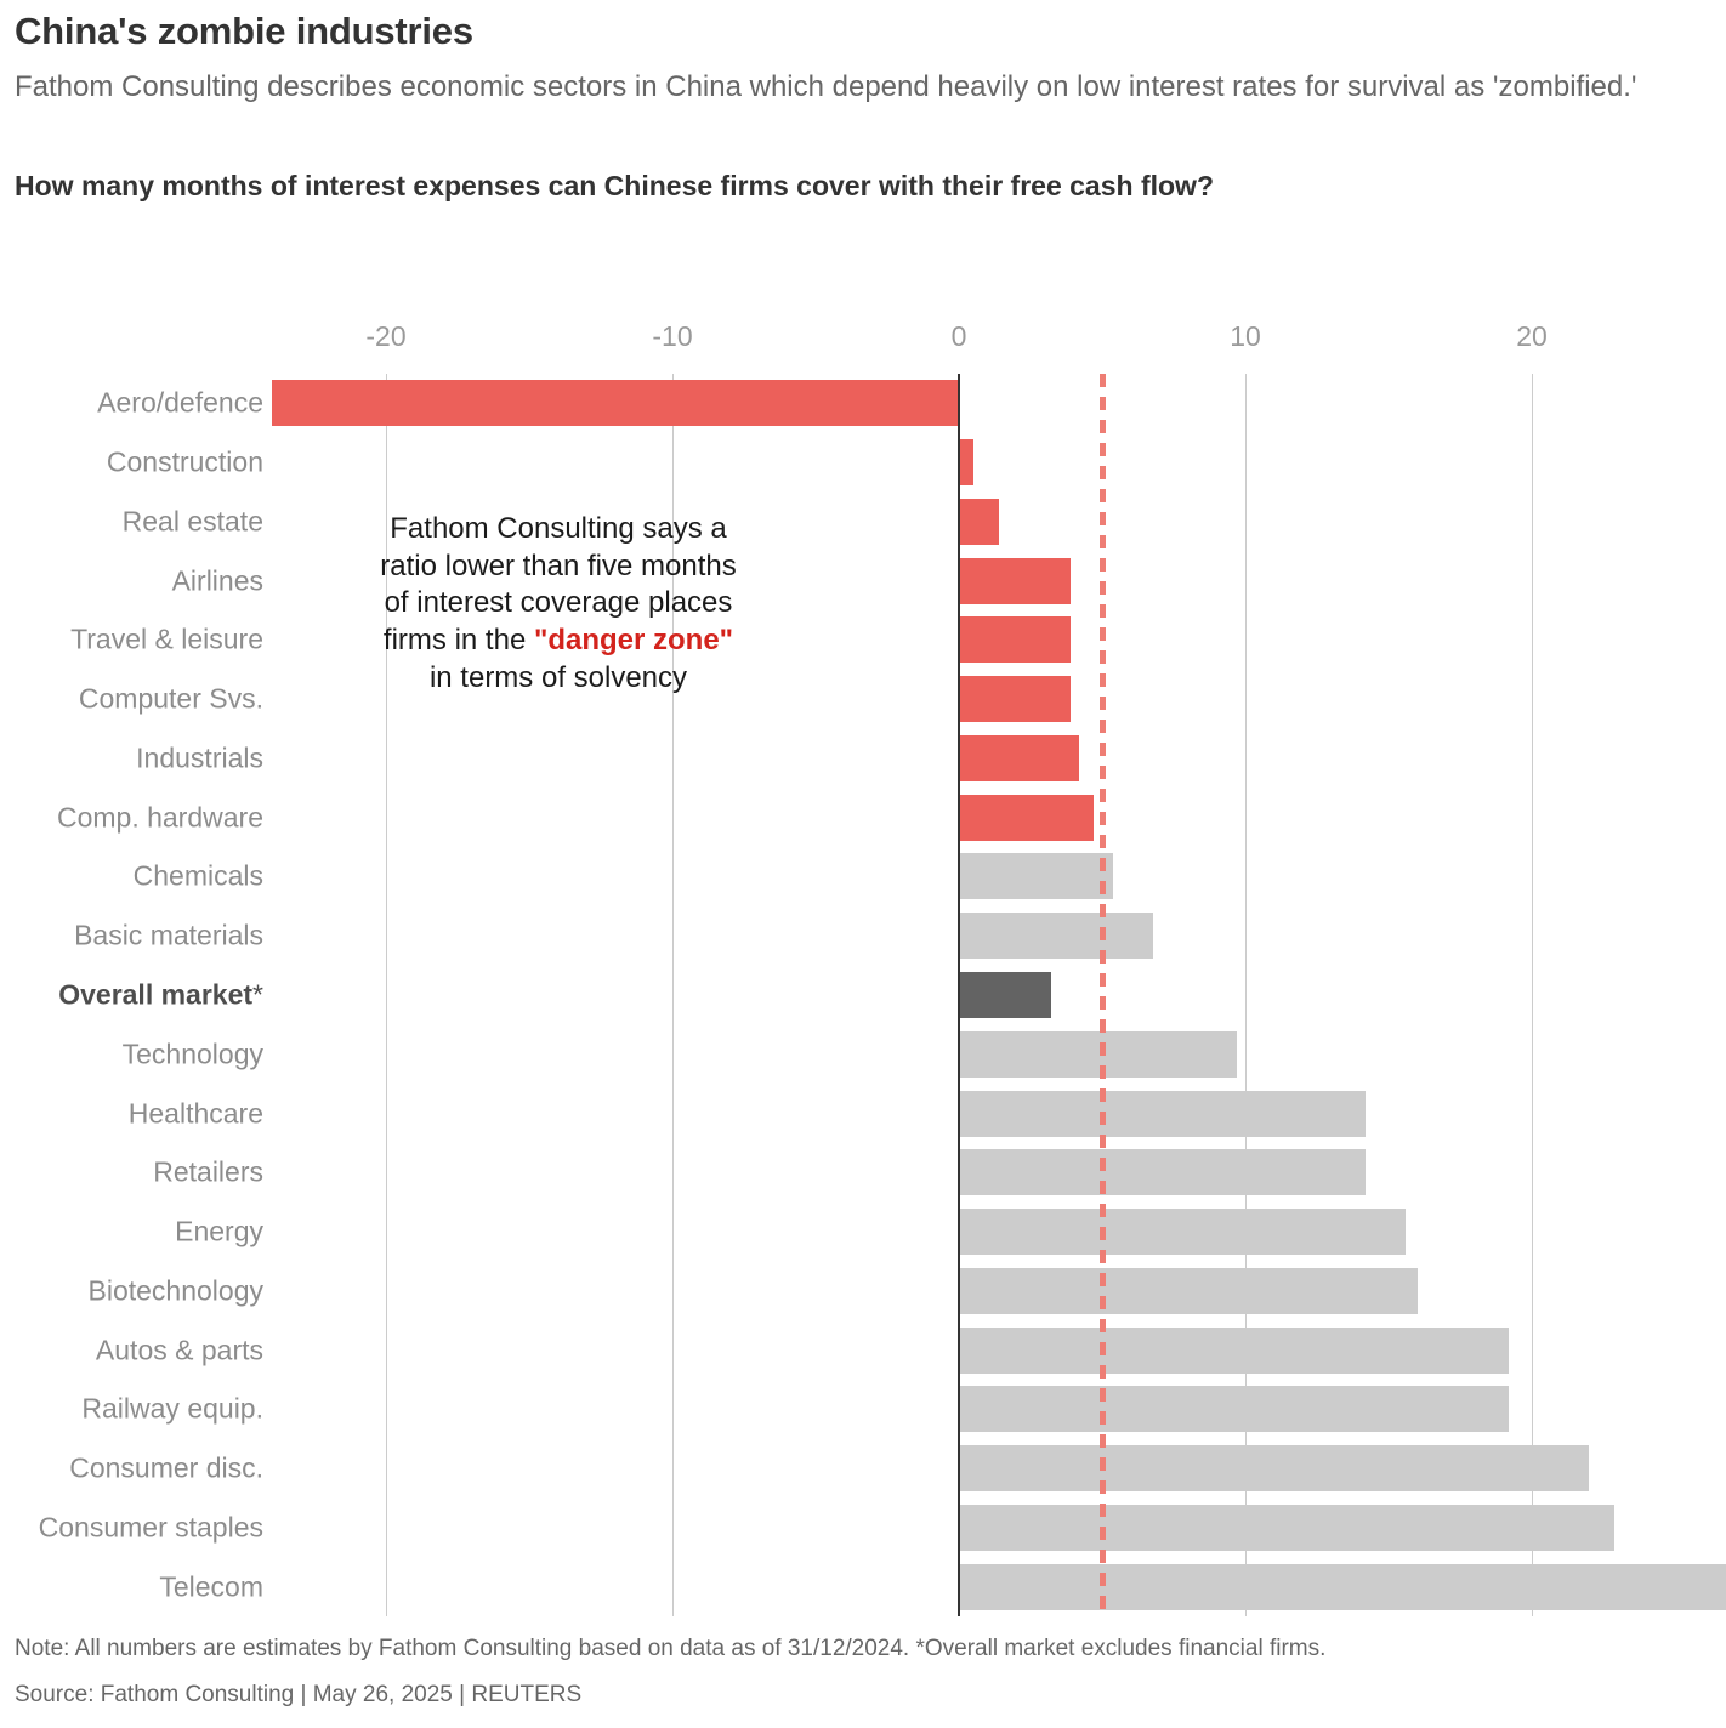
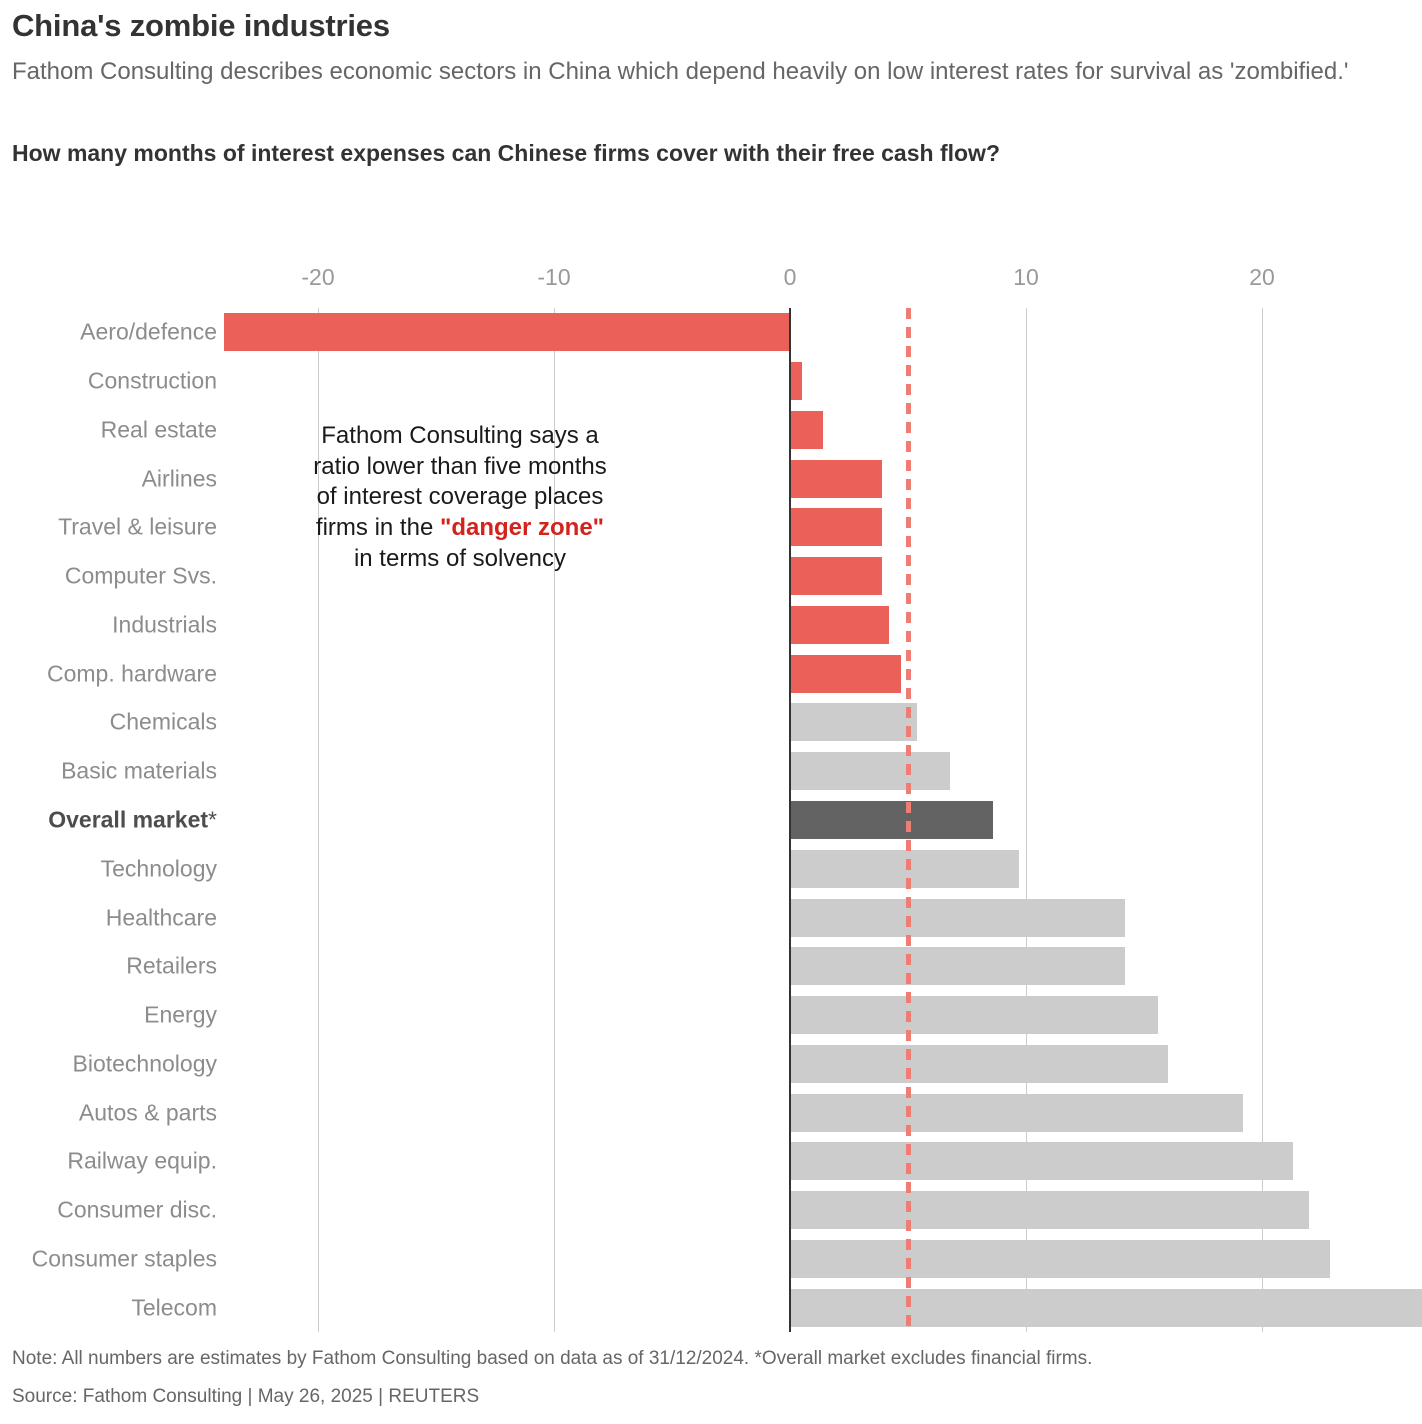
Overall market*: 3.2 -> 8.6
Railway equip.: 19.2 -> 21.3
